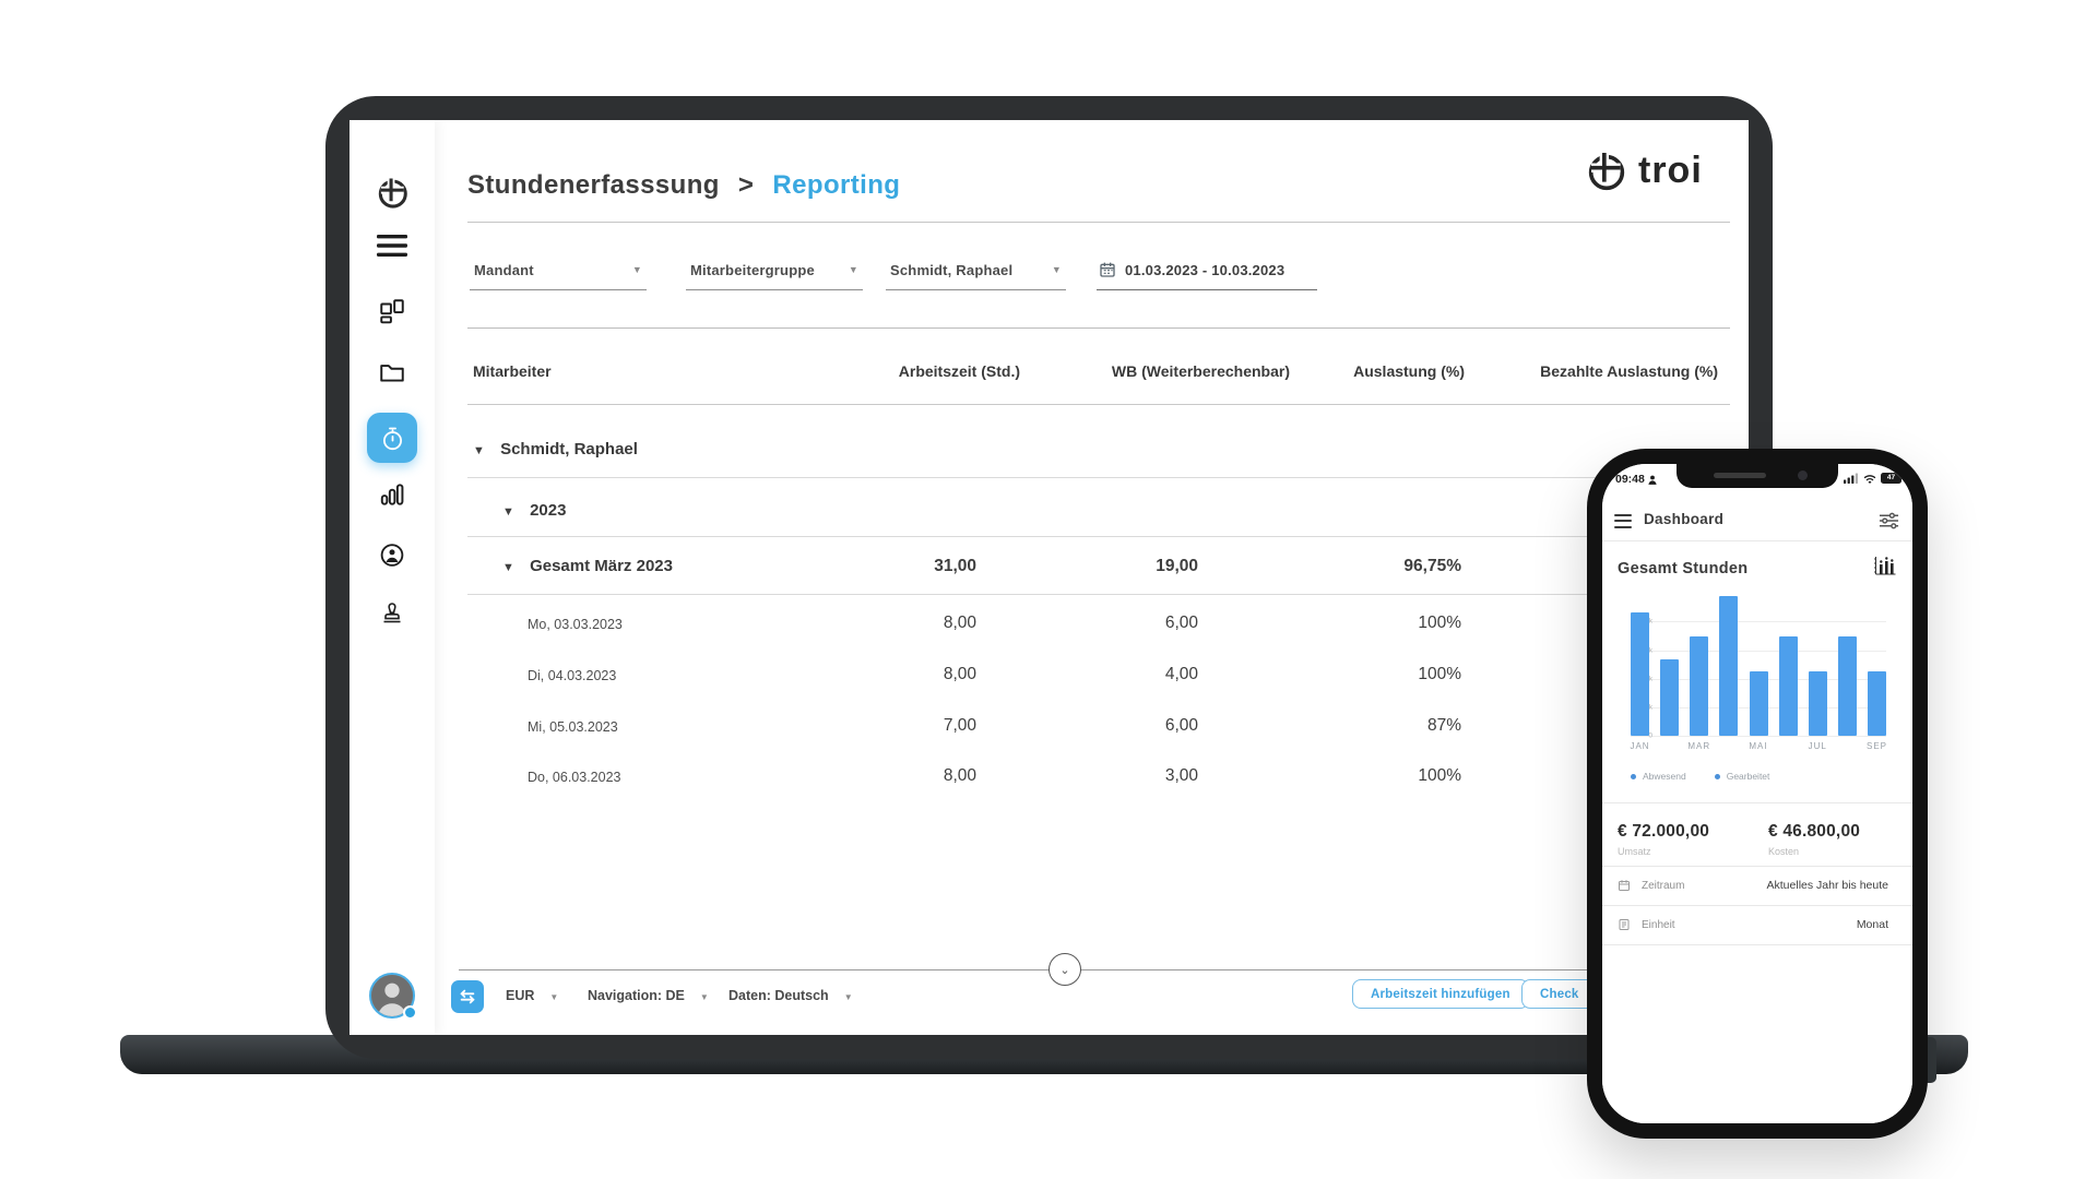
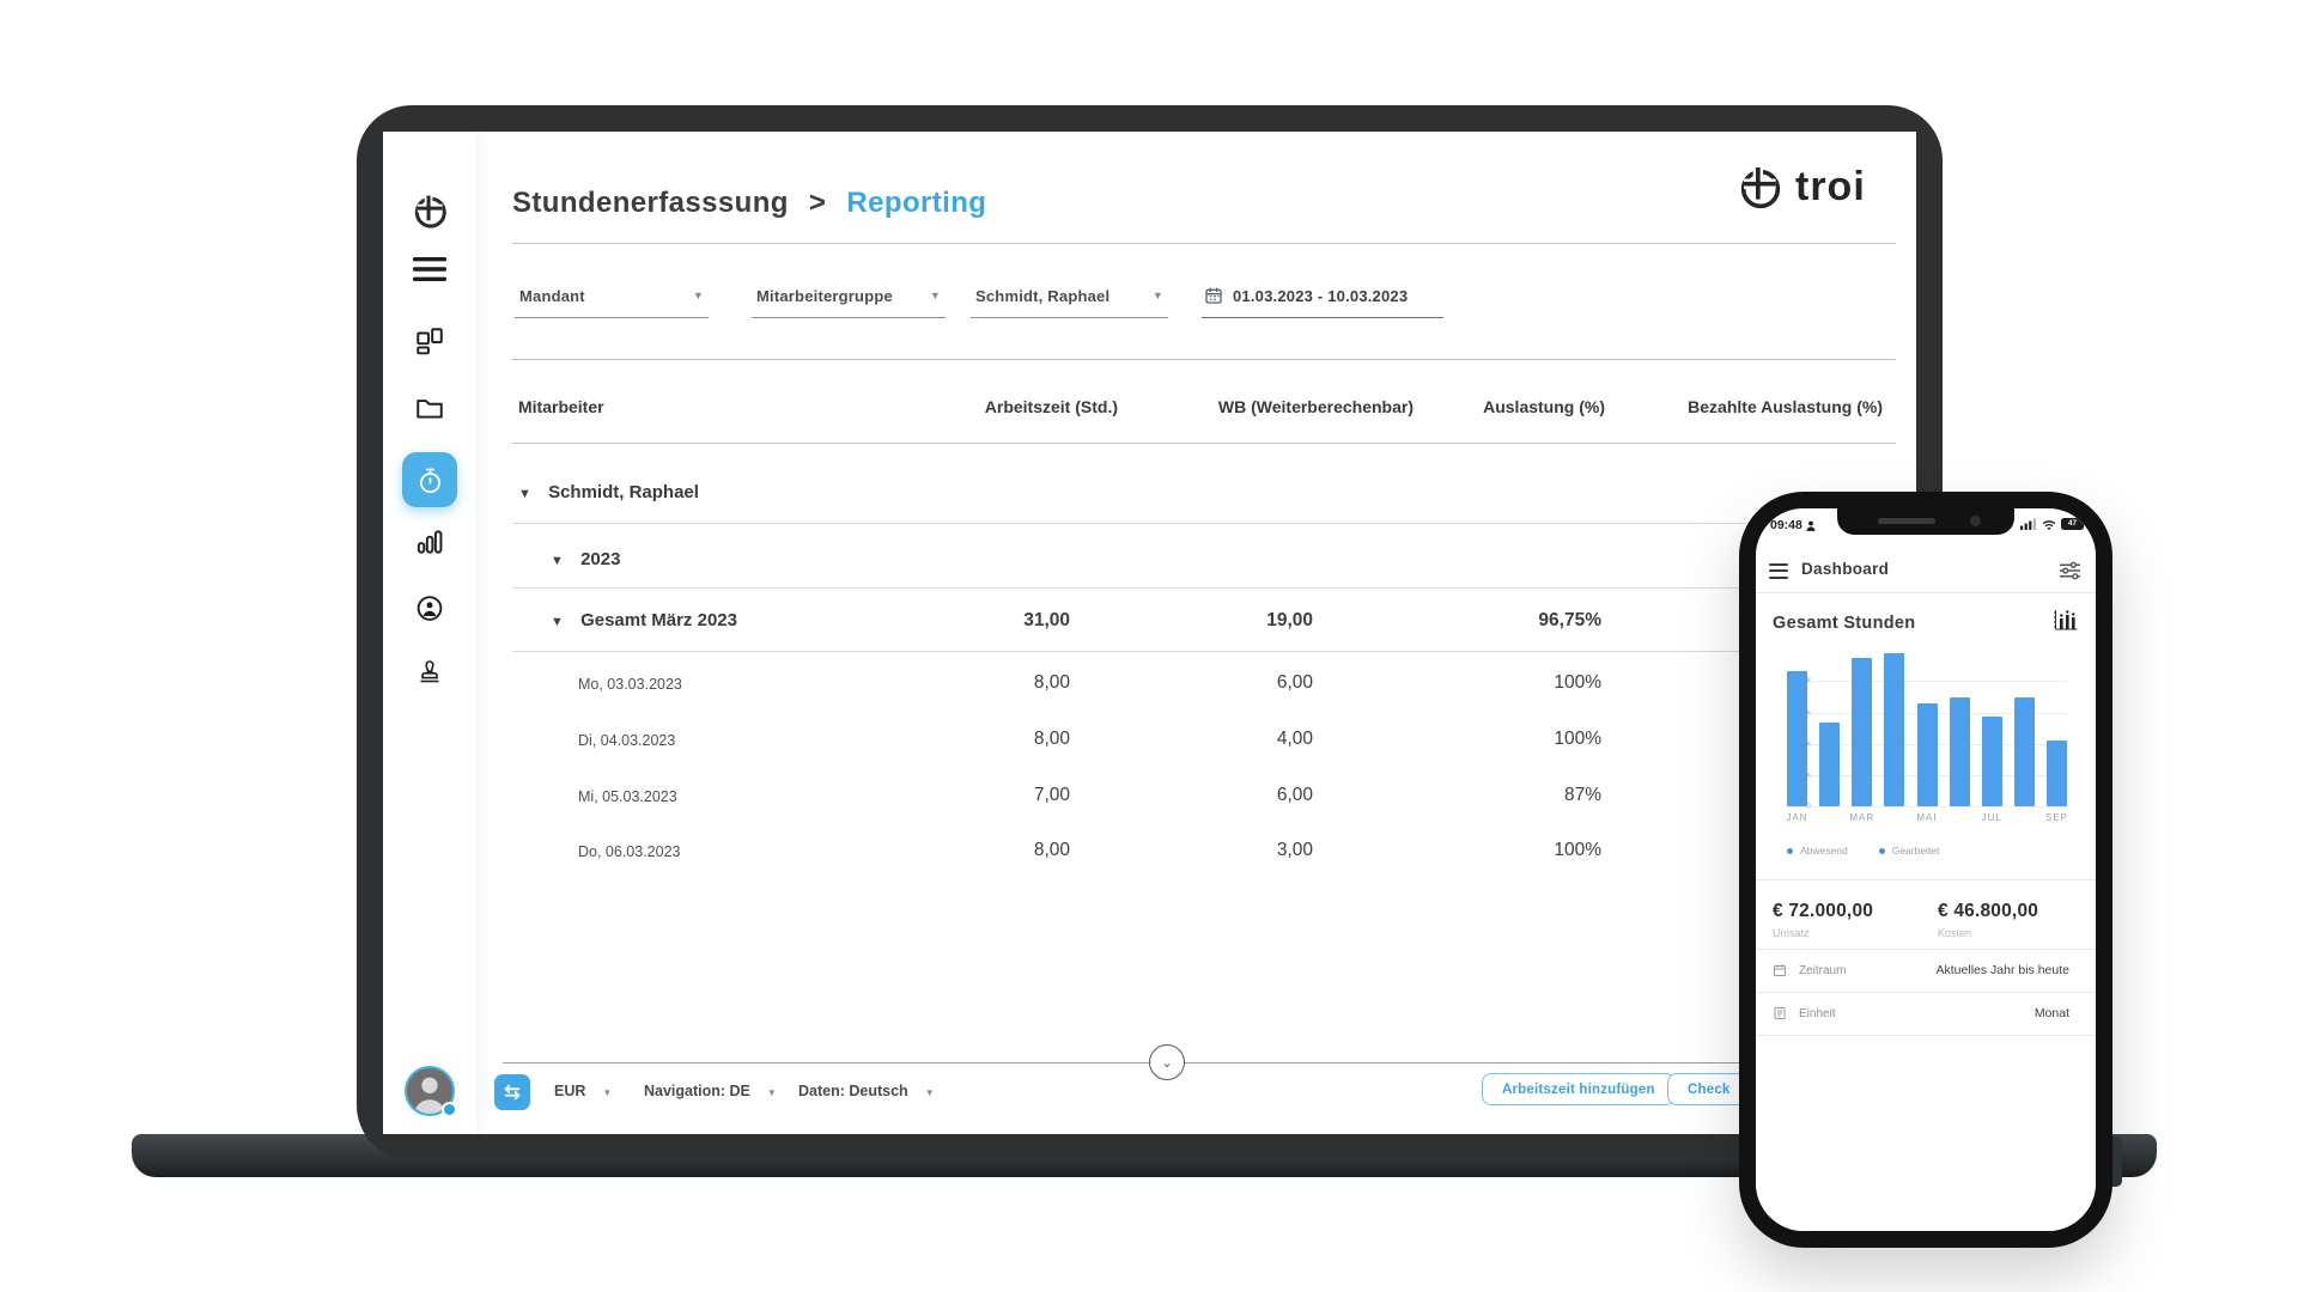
MAR: 58k -> 79k
MAI: 38k -> 55k
JUL: 38k -> 48k
SEP: 38k -> 35k
